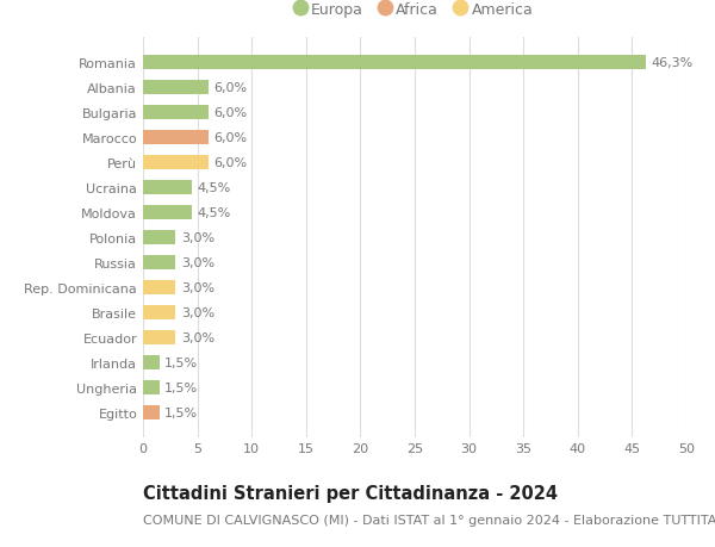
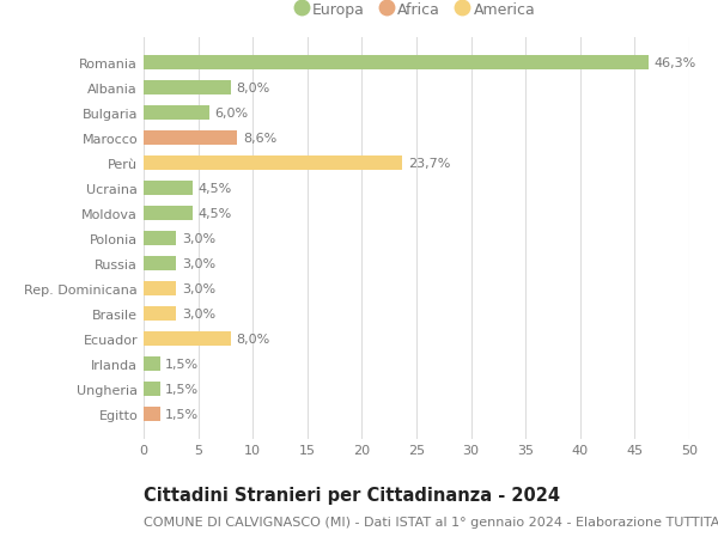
Albania: 6,0% -> 8,0%
Marocco: 6,0% -> 8,6%
Perù: 6,0% -> 23,7%
Ecuador: 3,0% -> 8,0%
